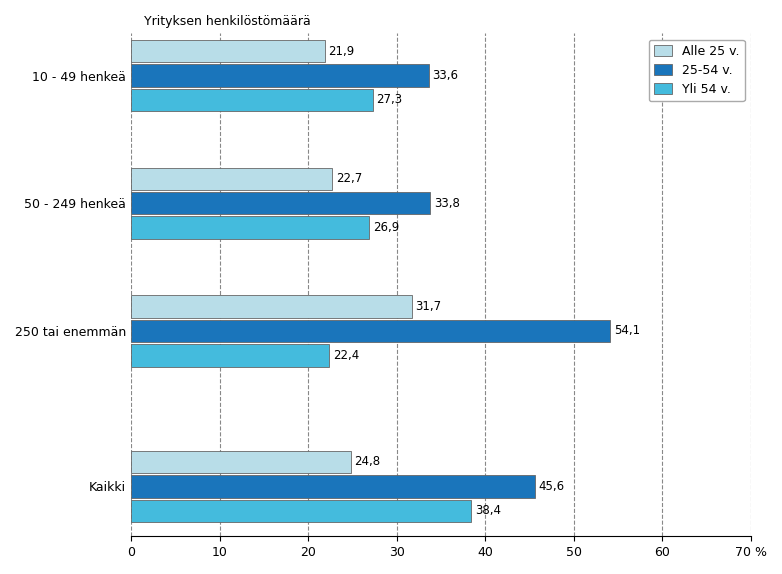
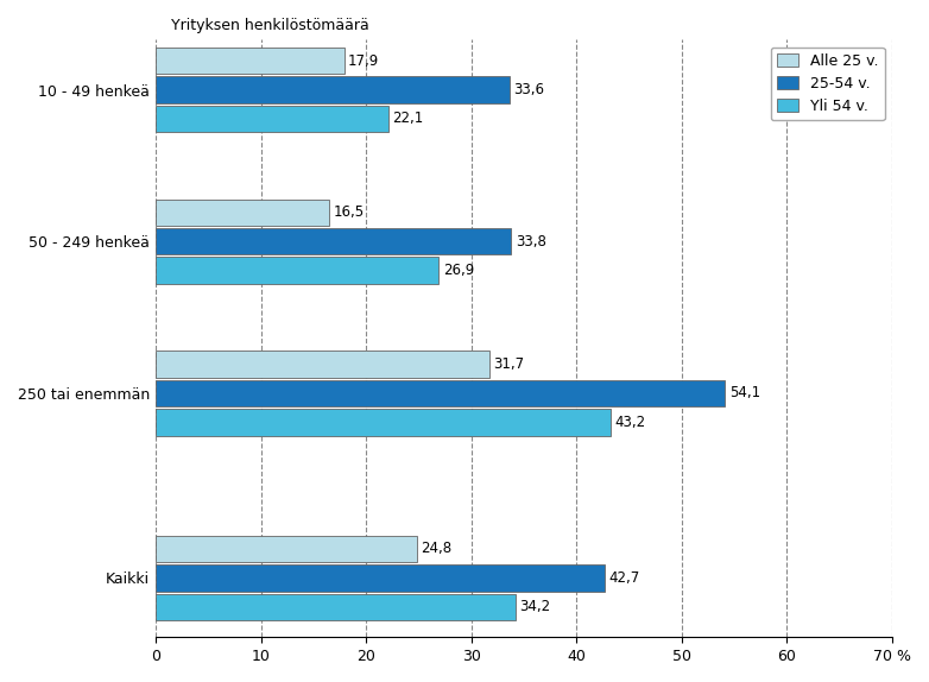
Alle 25 v./10 - 49 henkeä: 21,9 -> 17,9
Yli 54 v./10 - 49 henkeä: 27,3 -> 22,1
Alle 25 v./50 - 249 henkeä: 22,7 -> 16,5
Yli 54 v./250 tai enemmän: 22,4 -> 43,2
25-54 v./Kaikki: 45,6 -> 42,7
Yli 54 v./Kaikki: 38,4 -> 34,2
